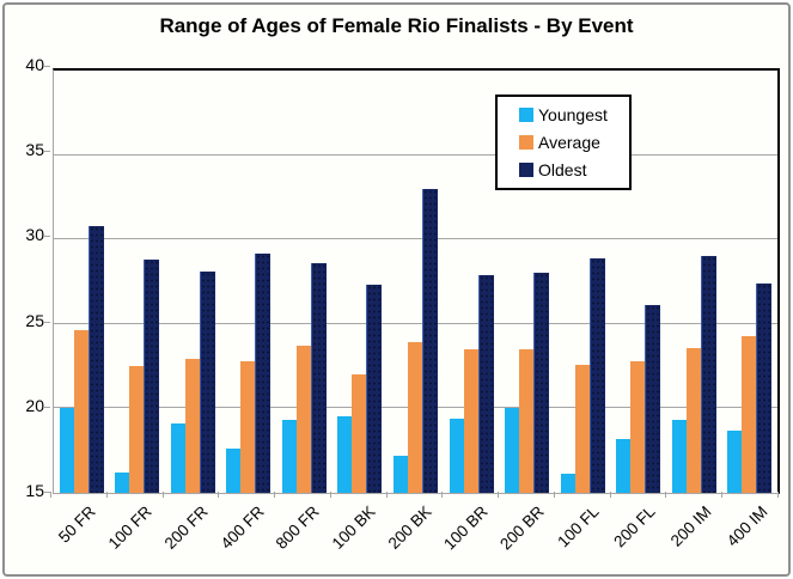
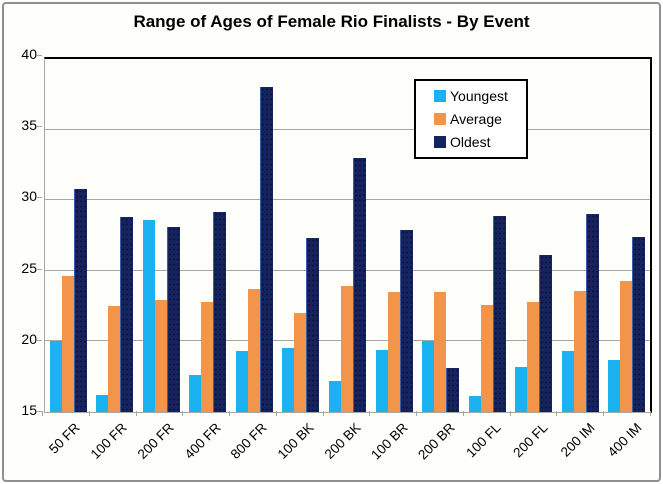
Youngest/200 FR: 19.1 -> 28.6
Oldest/800 FR: 28.6 -> 38.0
Oldest/200 BR: 28.0 -> 18.1
